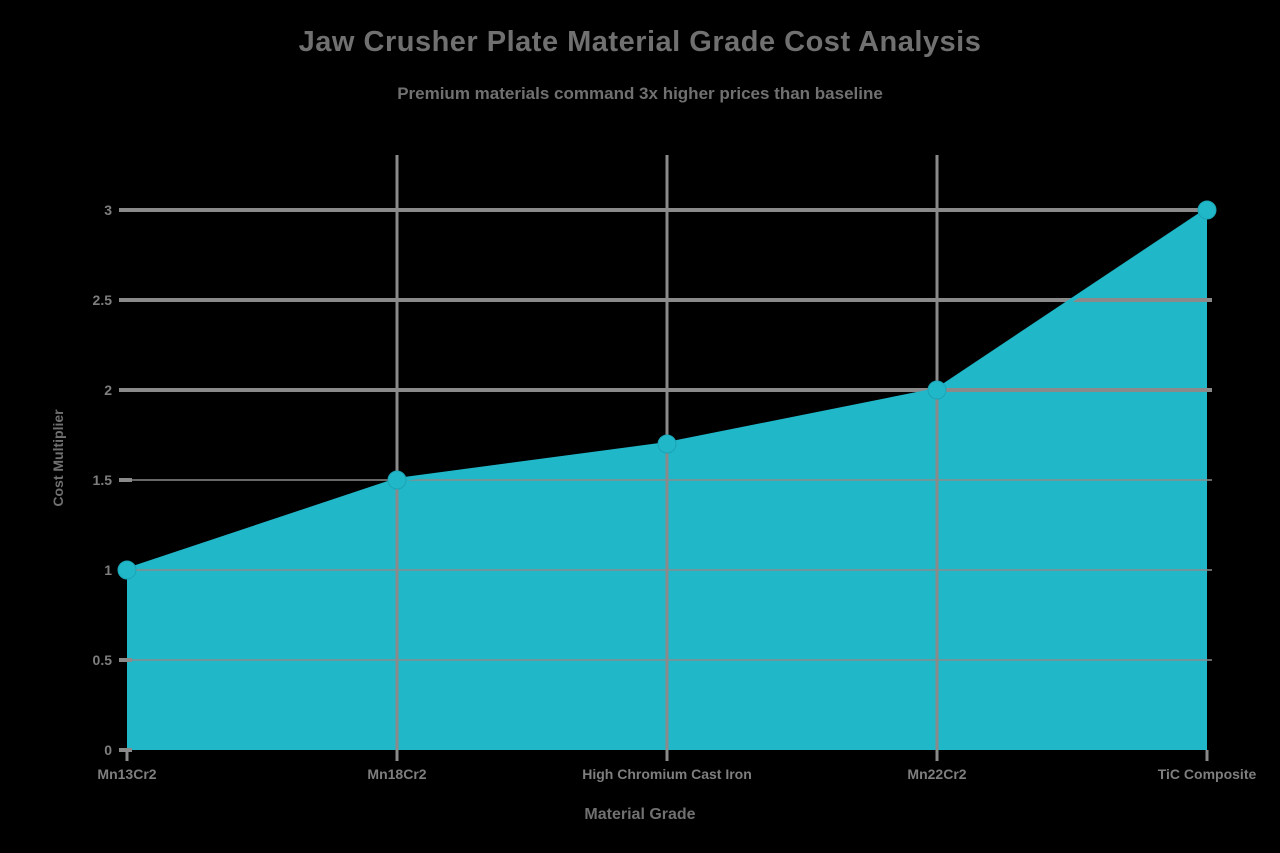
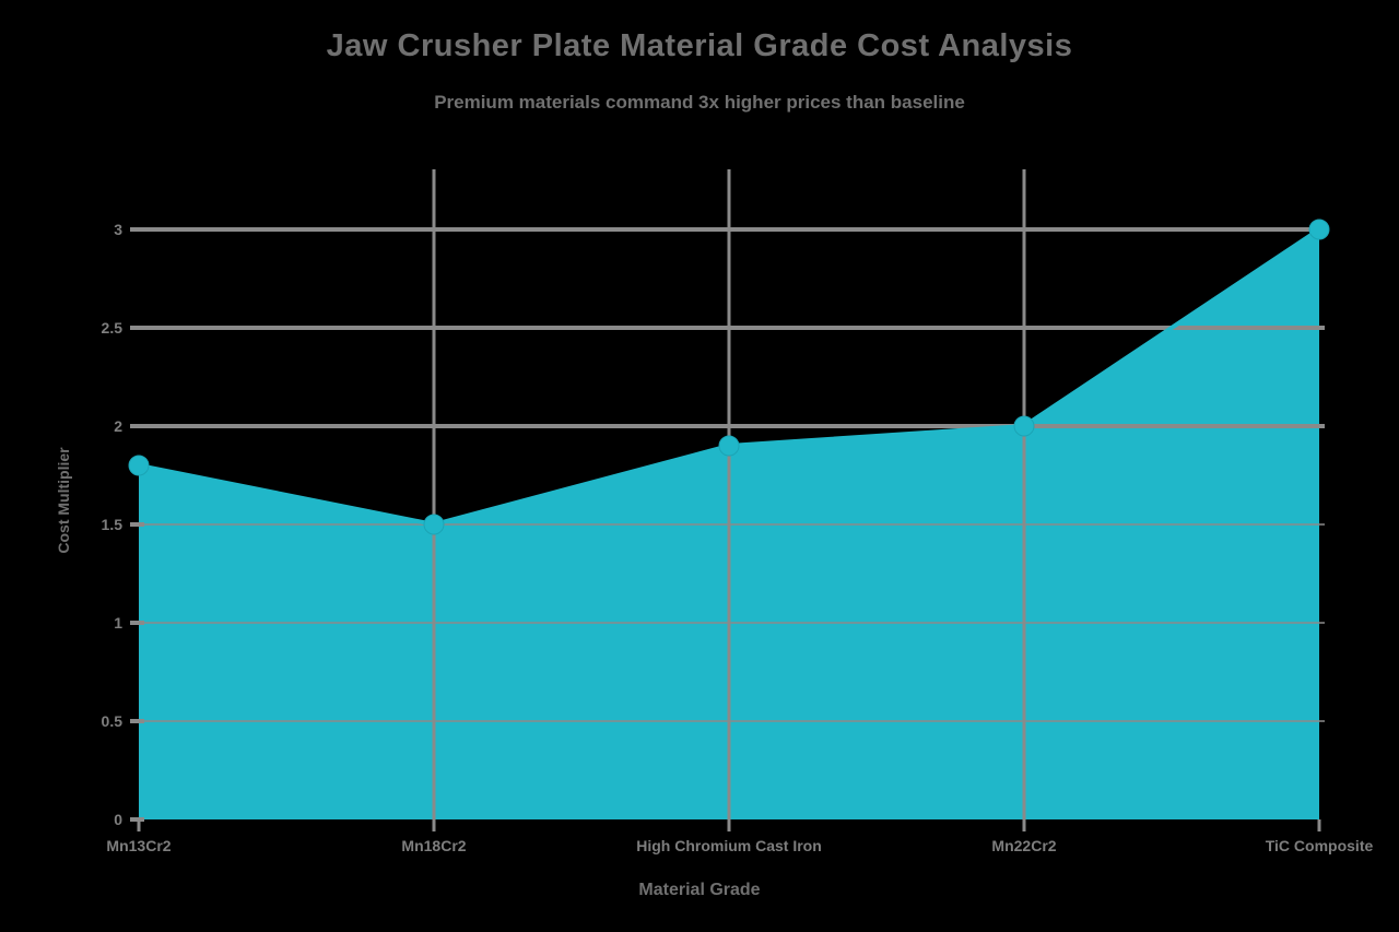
Mn13Cr2: 1.0 -> 1.8
High Chromium Cast Iron: 1.7 -> 1.9
